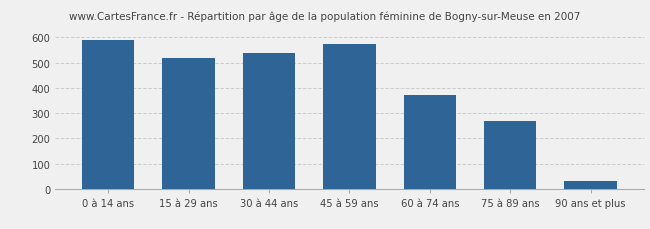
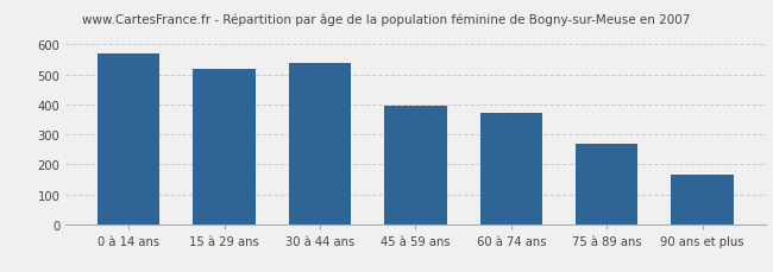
0 à 14 ans: 590 -> 570
45 à 59 ans: 575 -> 395
90 ans et plus: 30 -> 165
